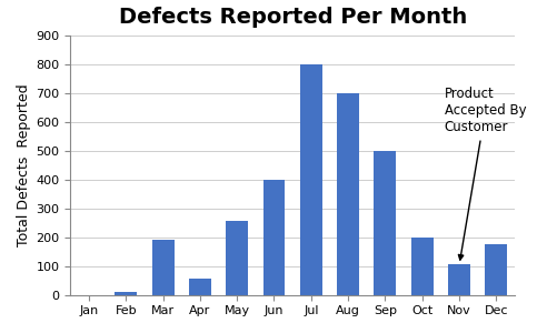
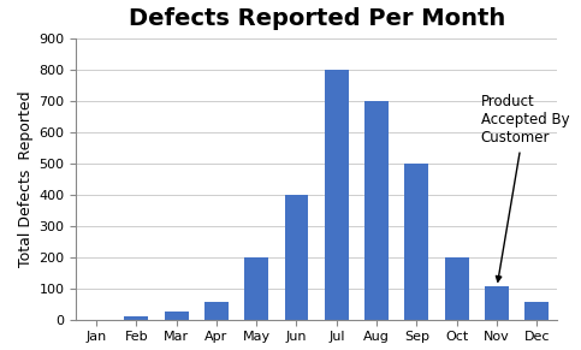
Mar: 190 -> 25
May: 255 -> 200
Dec: 175 -> 55
